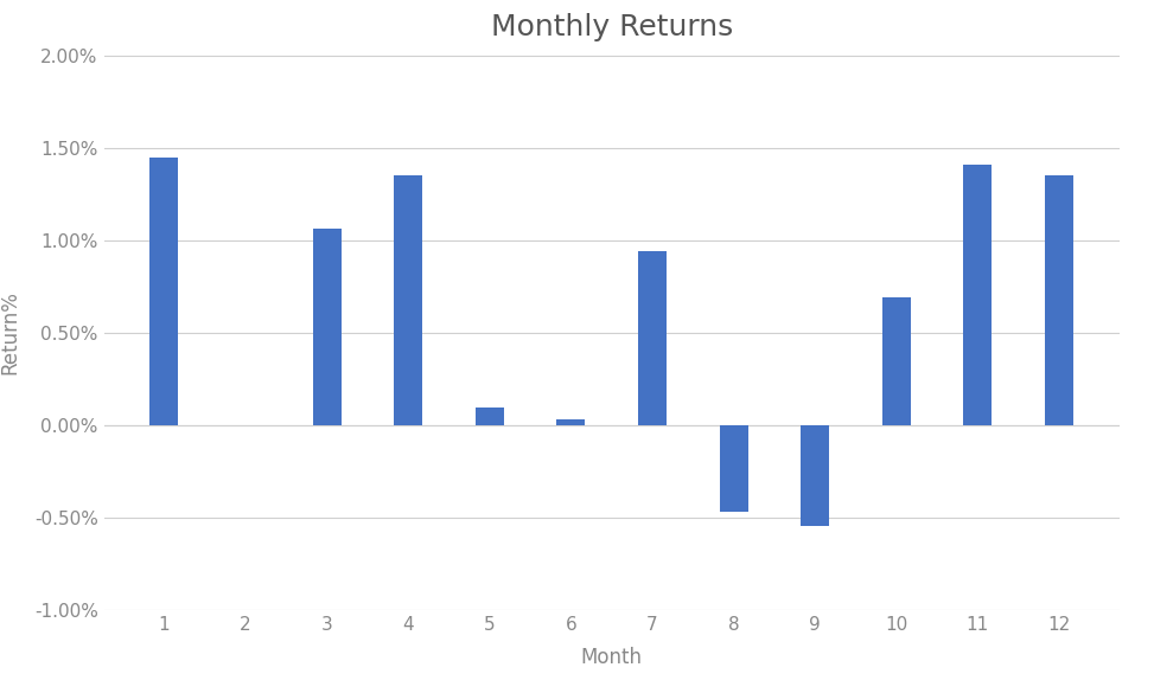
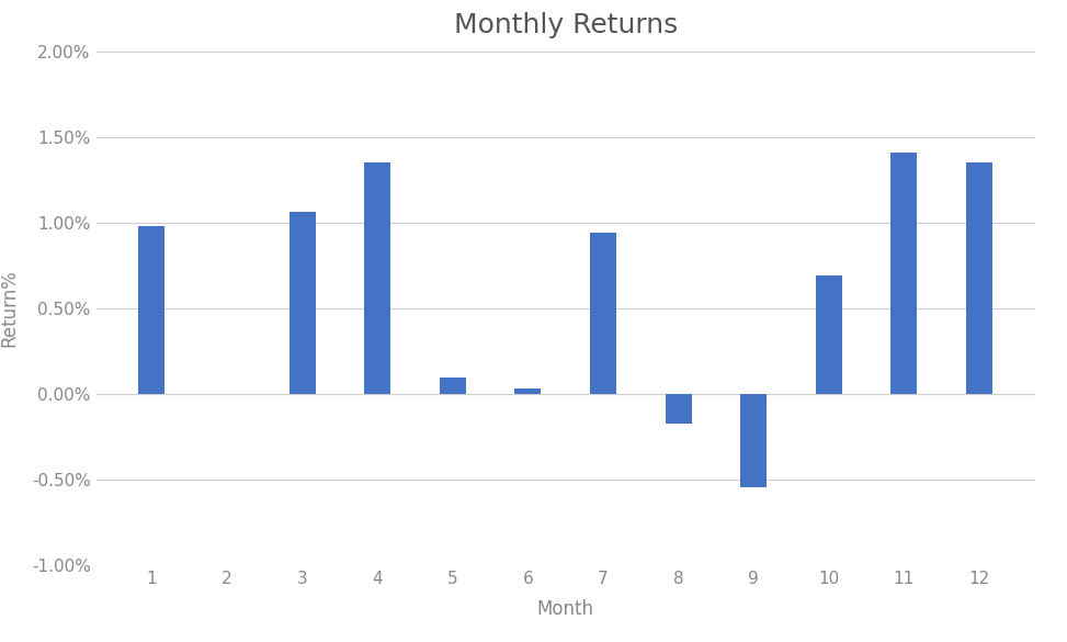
1: 1.45% -> 0.98%
8: -0.47% -> -0.18%
